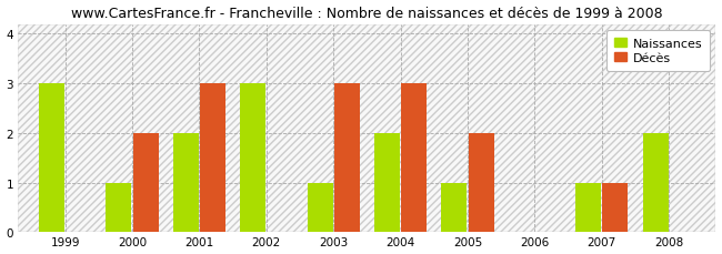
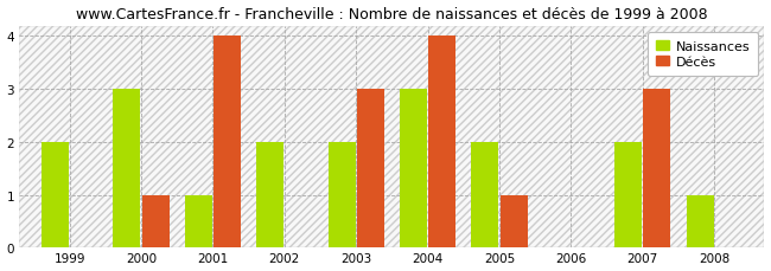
Naissances/1999: 3 -> 2
Naissances/2000: 1 -> 3
Décès/2000: 2 -> 1
Naissances/2001: 2 -> 1
Décès/2001: 3 -> 4
Naissances/2002: 3 -> 2
Naissances/2003: 1 -> 2
Naissances/2004: 2 -> 3
Décès/2004: 3 -> 4
Naissances/2005: 1 -> 2
Décès/2005: 2 -> 1
Naissances/2007: 1 -> 2
Décès/2007: 1 -> 3
Naissances/2008: 2 -> 1
